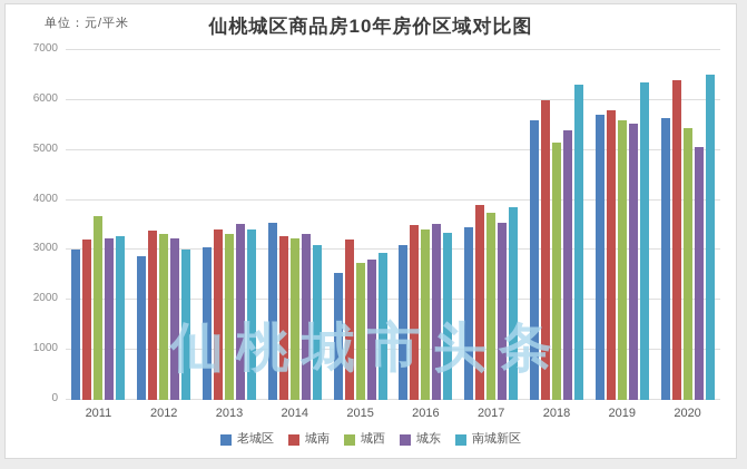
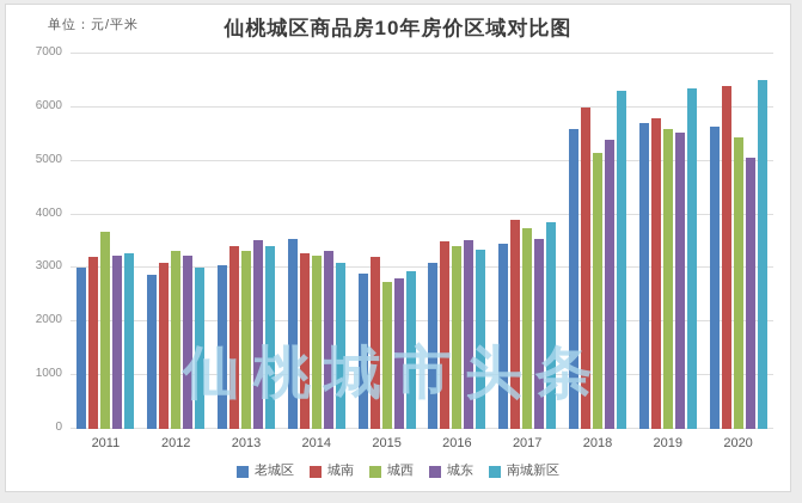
城南/2012: 3400 -> 3100
老城区/2015: 2600 -> 2900
